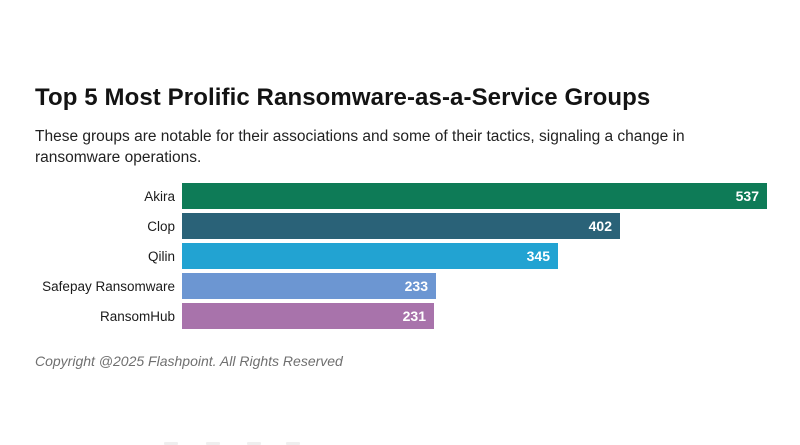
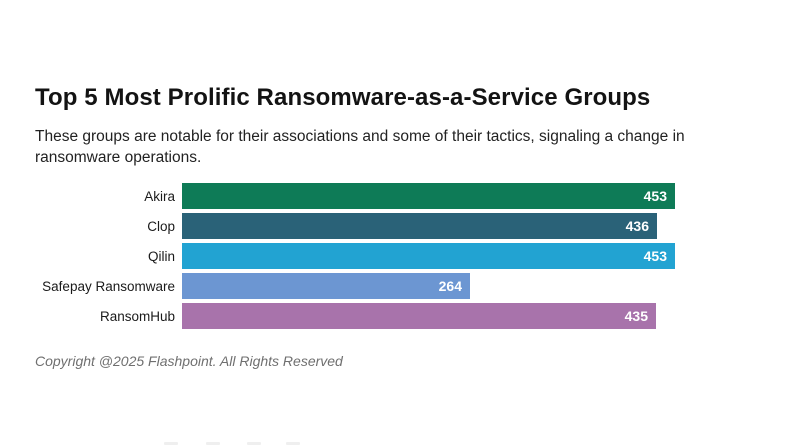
Akira: 537 -> 453
Clop: 402 -> 436
Qilin: 345 -> 453
Safepay Ransomware: 233 -> 264
RansomHub: 231 -> 435
